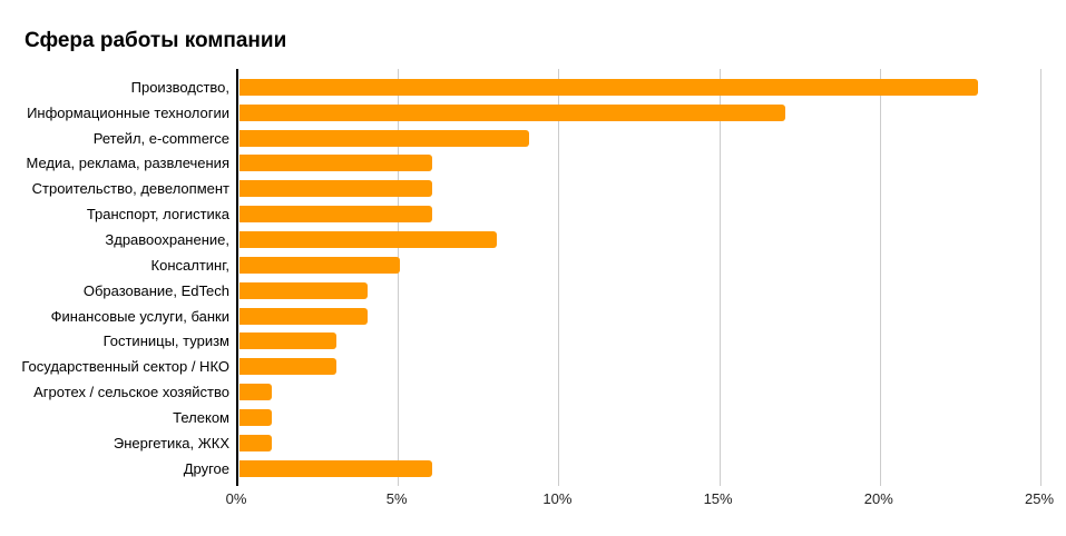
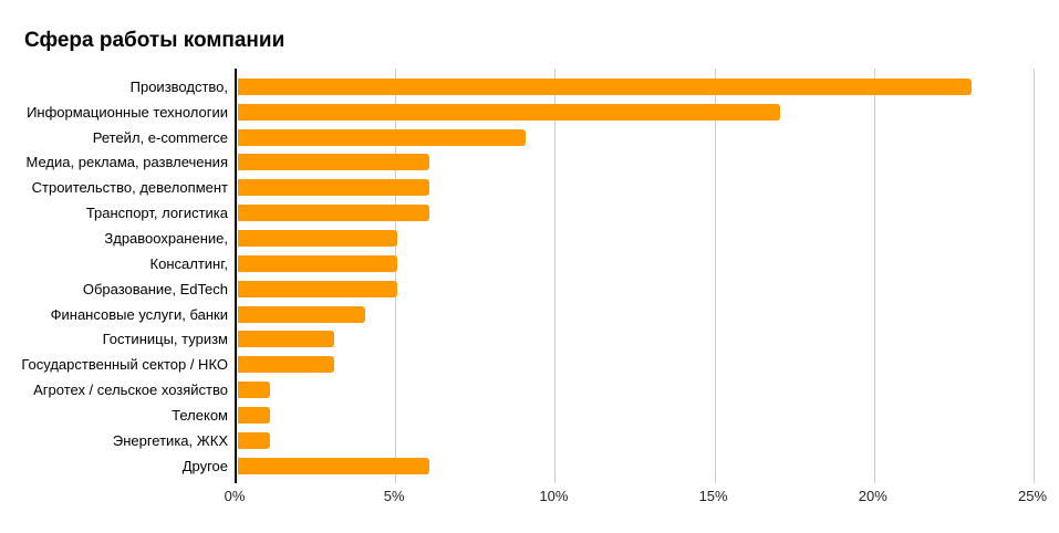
Здравоохранение,: 8% -> 5%
Образование, EdTech: 4% -> 5%
